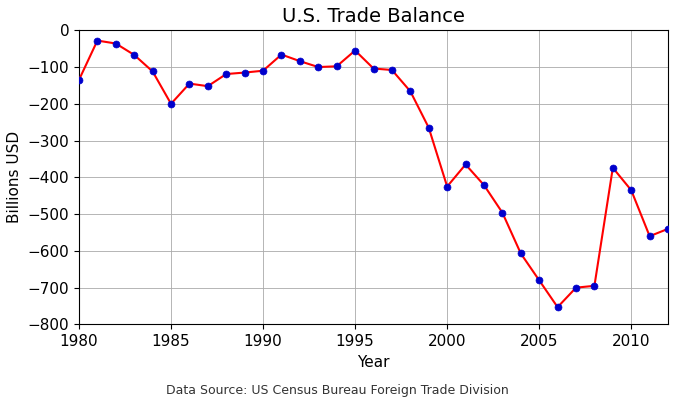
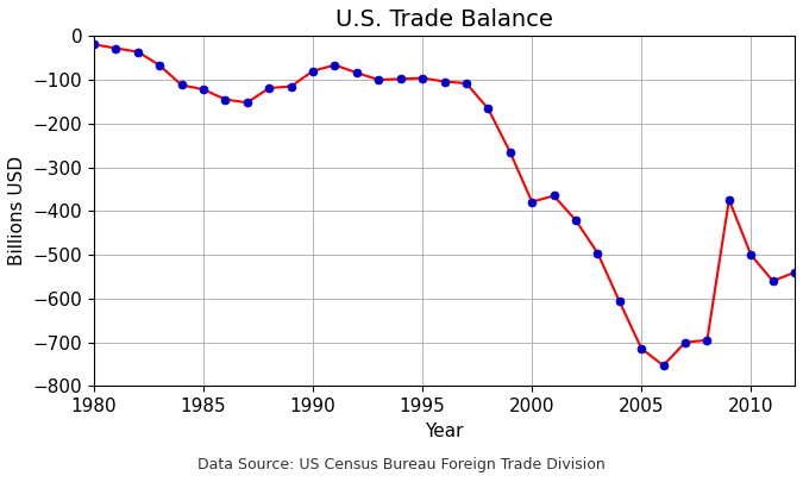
1980: -135 -> -19
1985: -200 -> -122
1990: -110 -> -80
1995: -55 -> -96
2000: -425 -> -379
2005: -680 -> -714
2010: -435 -> -500
